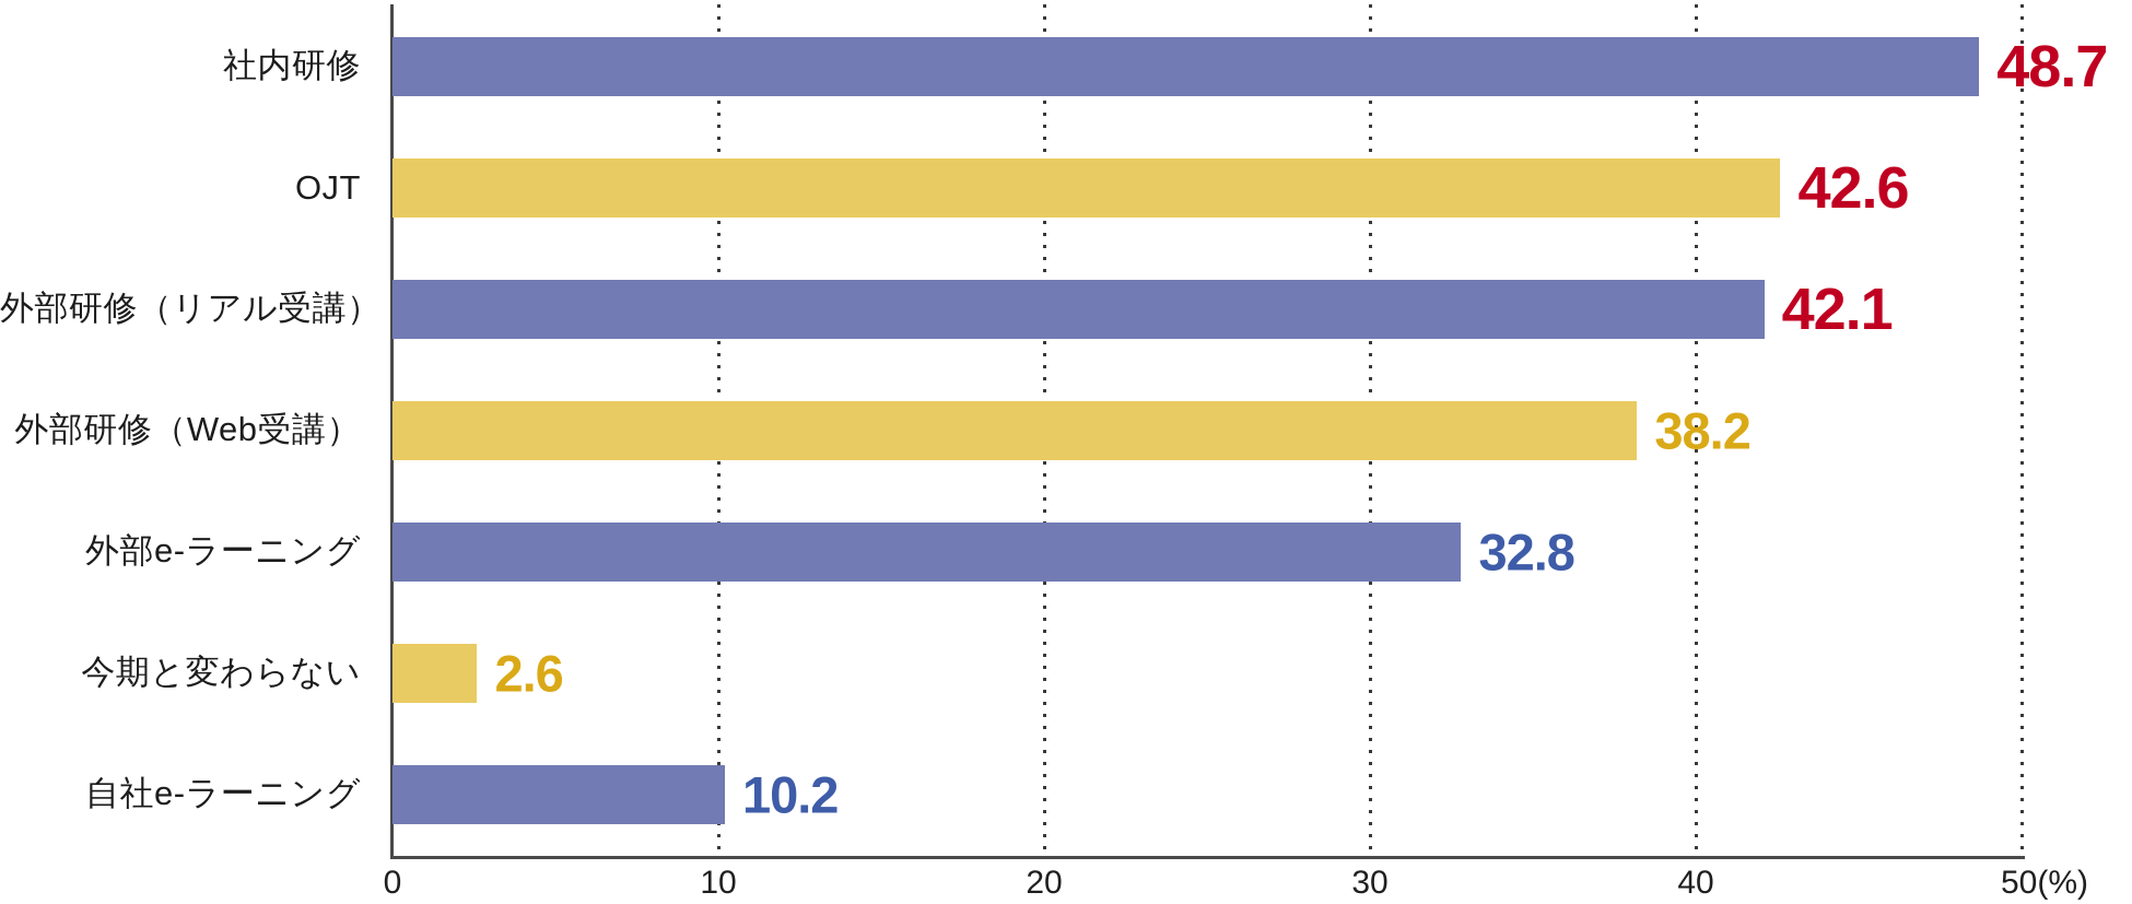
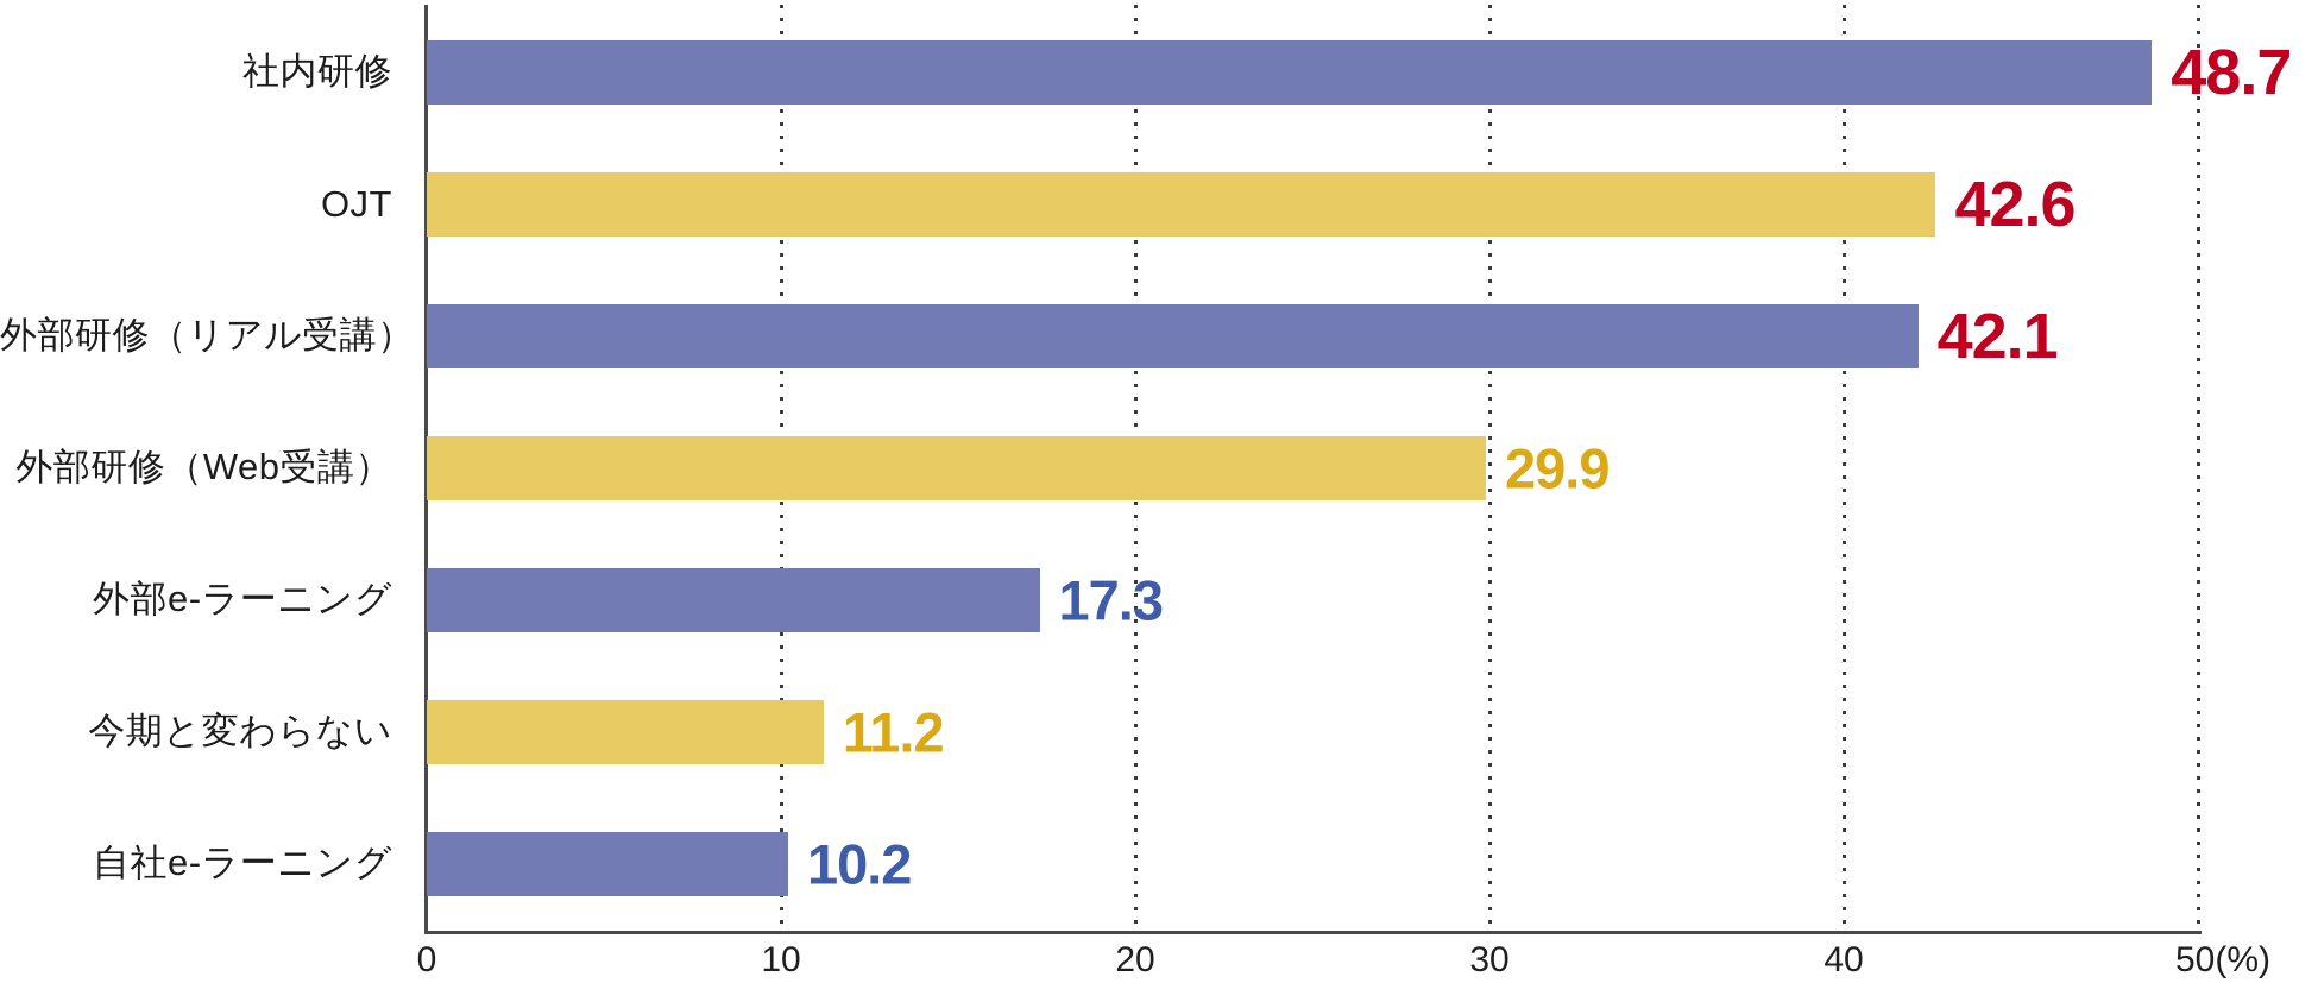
外部研修（Web受講）: 38.2 -> 29.9
外部e-ラーニング: 32.8 -> 17.3
今期と変わらない: 2.6 -> 11.2
